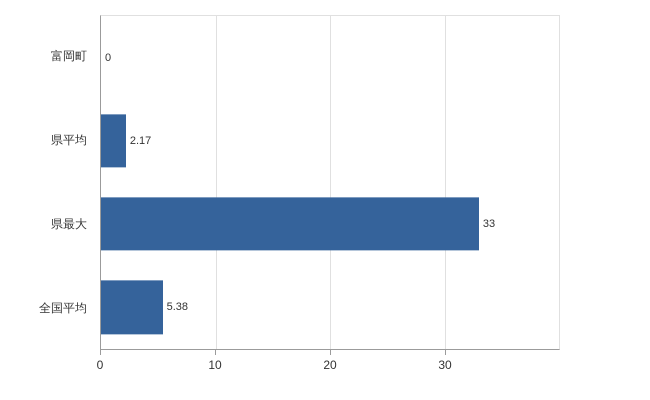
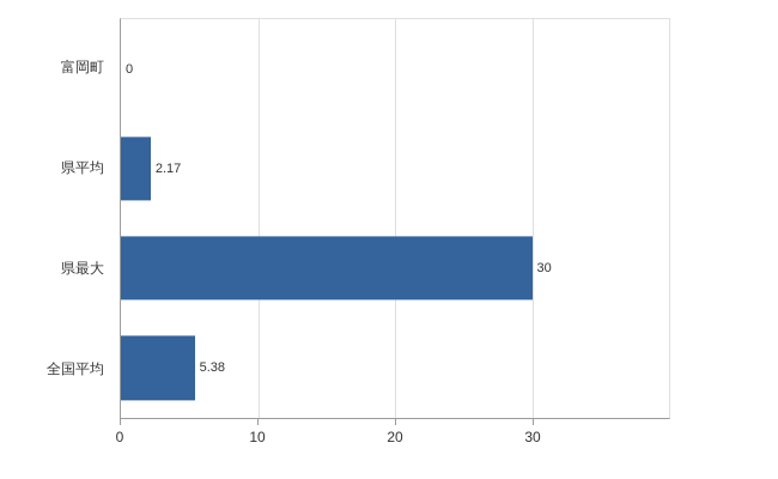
県最大: 33 -> 30
